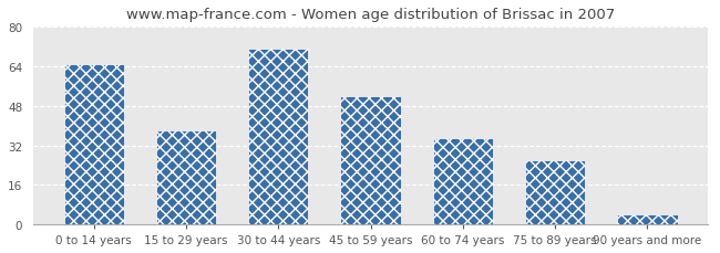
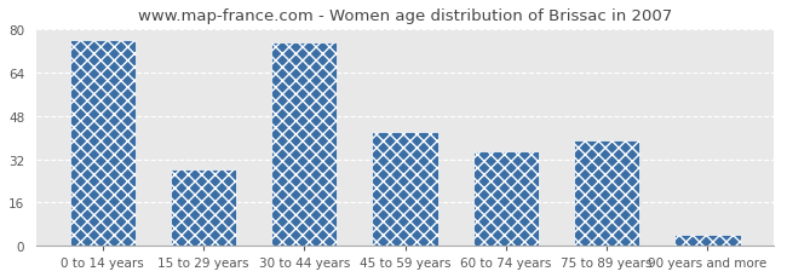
0 to 14 years: 65 -> 76
15 to 29 years: 38 -> 28
30 to 44 years: 71 -> 75
45 to 59 years: 52 -> 42
75 to 89 years: 26 -> 39
